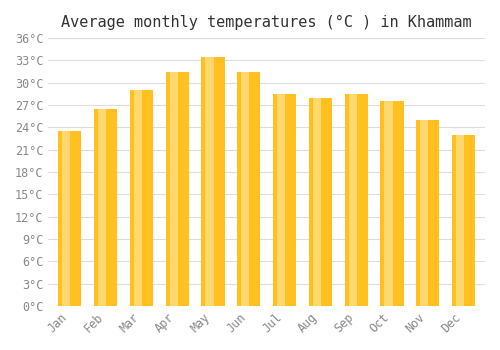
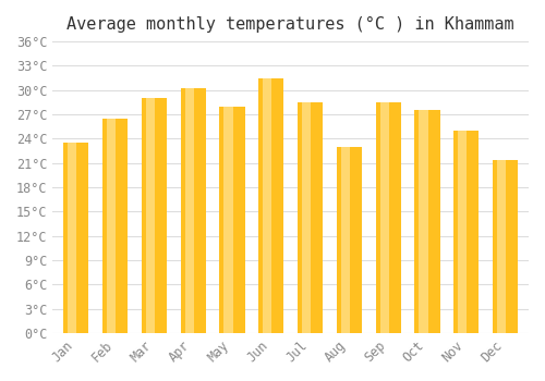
Apr: 31.5°C -> 30.2°C
May: 33.5°C -> 28.0°C
Aug: 28.0°C -> 23.0°C
Dec: 23.0°C -> 21.4°C
